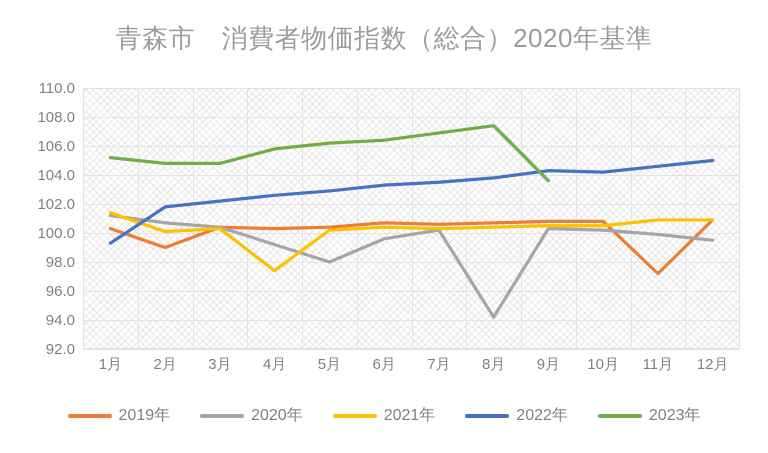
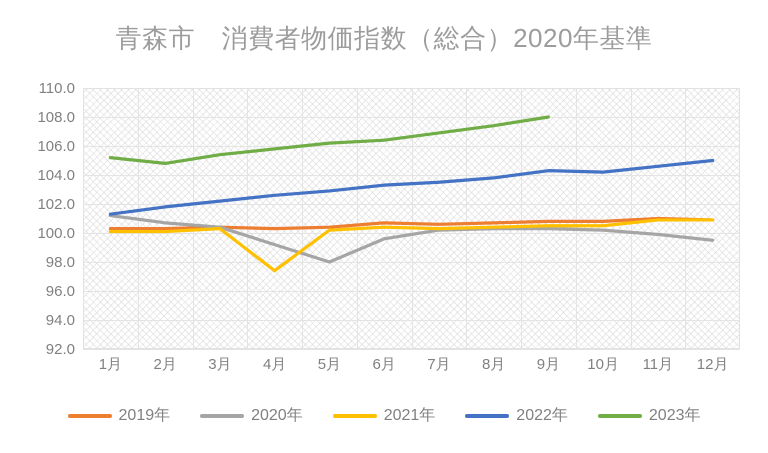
2021年/1月: 101.4 -> 100.1
2022年/1月: 99.3 -> 101.3
2019年/2月: 99.0 -> 100.3
2023年/3月: 104.8 -> 105.4
2020年/8月: 94.2 -> 100.3
2023年/9月: 103.6 -> 108.0
2019年/11月: 97.2 -> 101.0
